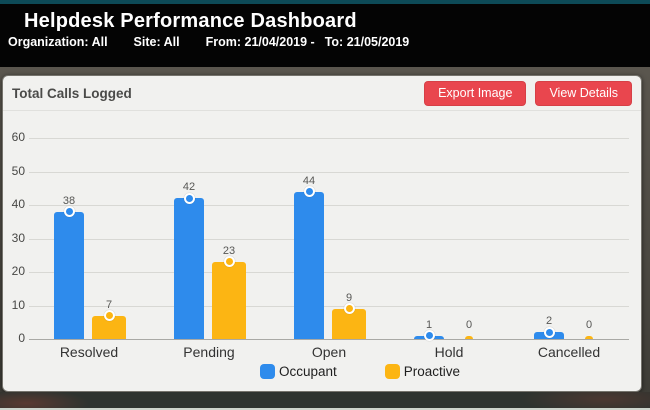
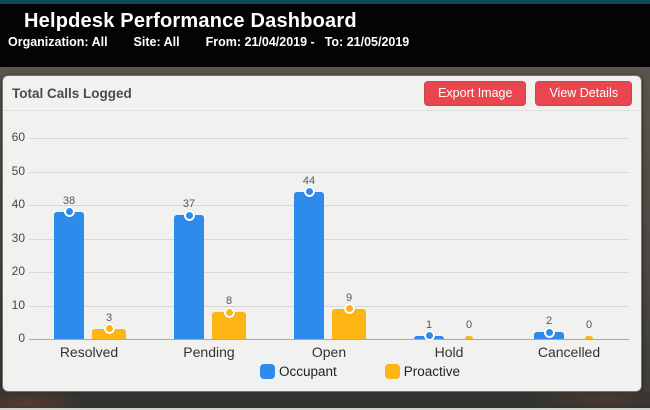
Proactive/Resolved: 7 -> 3
Occupant/Pending: 42 -> 37
Proactive/Pending: 23 -> 8
